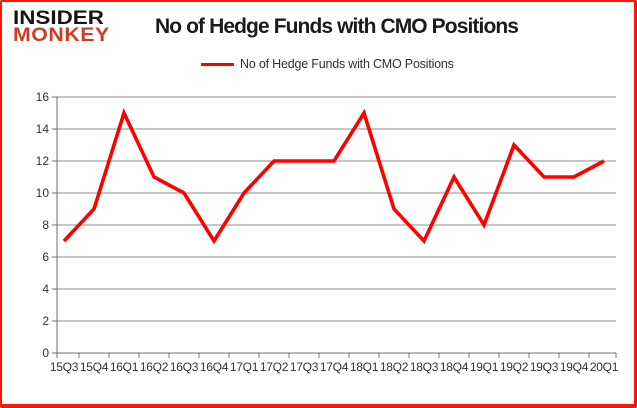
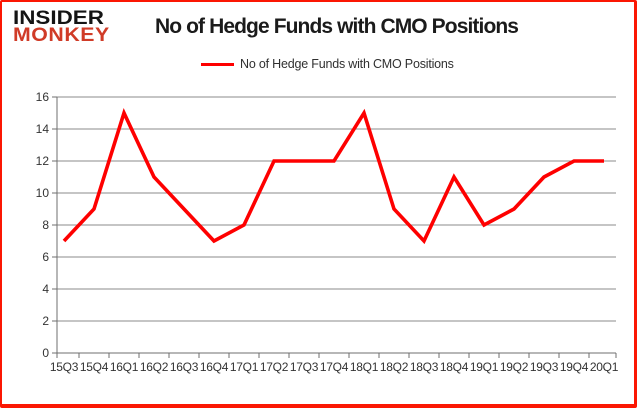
16Q3: 10 -> 9
17Q1: 10 -> 8
19Q2: 13 -> 9
19Q4: 11 -> 12
